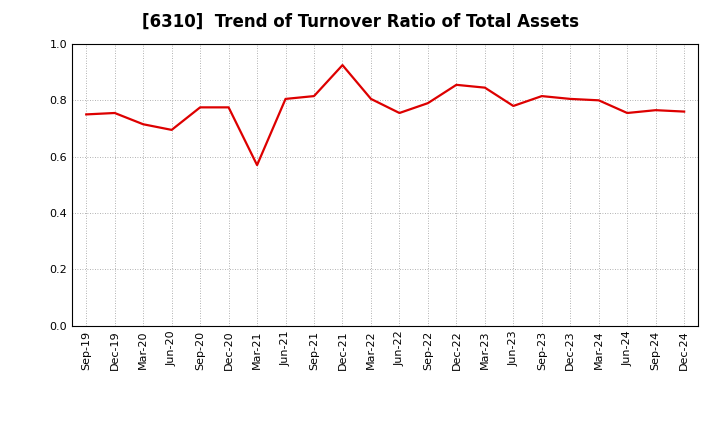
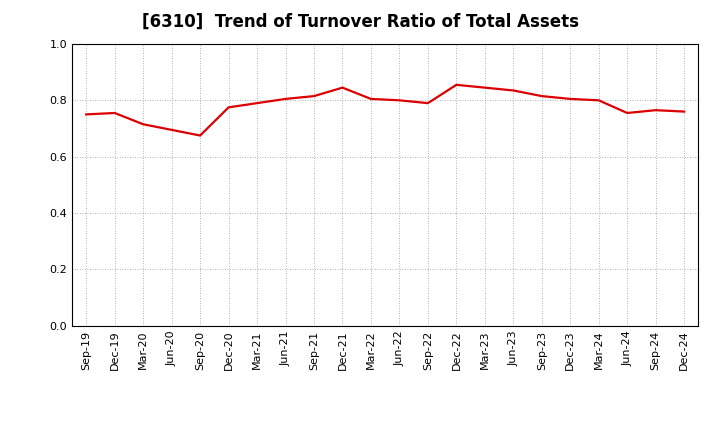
Sep-20: 0.775 -> 0.675
Mar-21: 0.570 -> 0.790
Dec-21: 0.925 -> 0.845
Jun-22: 0.755 -> 0.800
Jun-23: 0.780 -> 0.835
